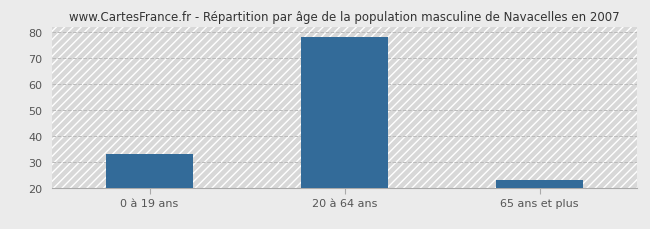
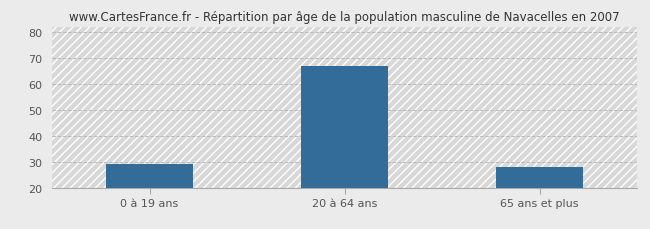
0 à 19 ans: 33 -> 29
20 à 64 ans: 78 -> 67
65 ans et plus: 23 -> 28
